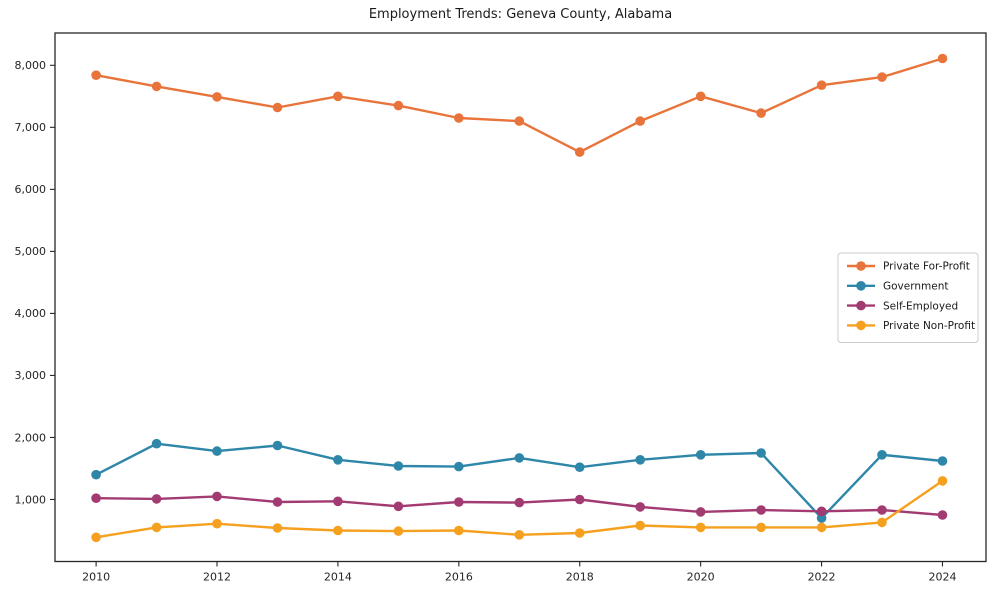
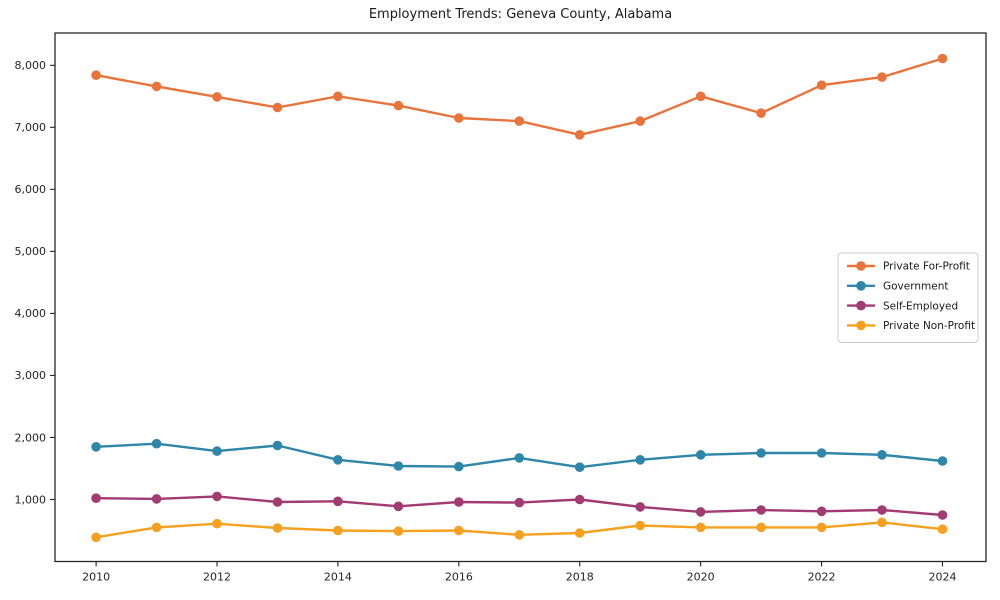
Government/2010: 1400 -> 1800
Private For-Profit/2018: 6600 -> 6900
Government/2022: 700 -> 1800
Private Non-Profit/2024: 1300 -> 500
